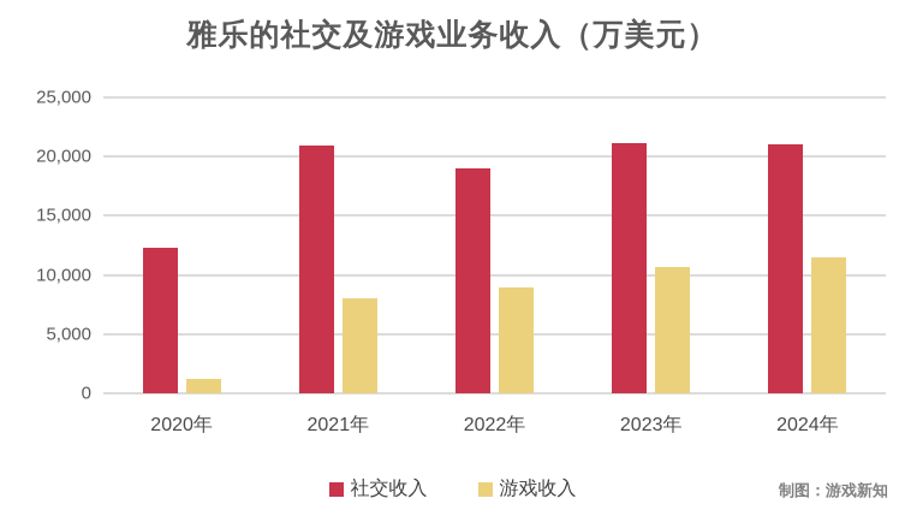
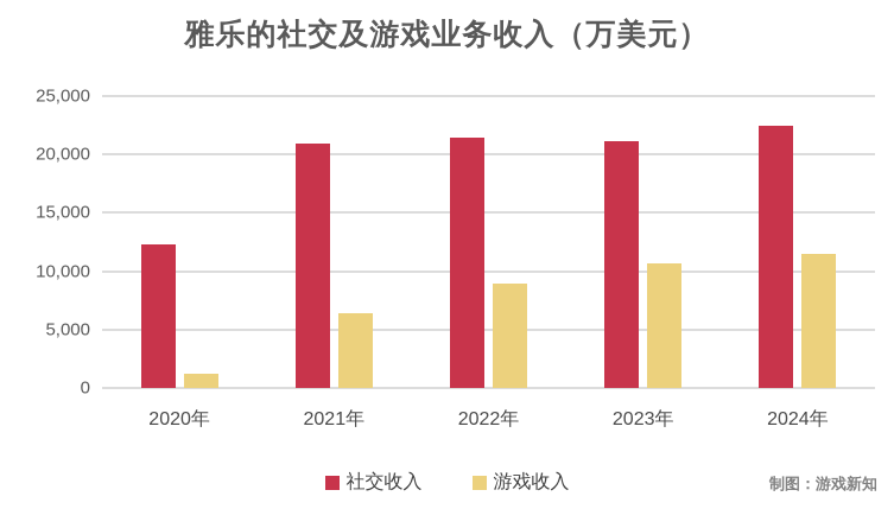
游戏收入/2021年: 8000 -> 6000
社交收入/2022年: 19000 -> 21000
社交收入/2024年: 21000 -> 22000
